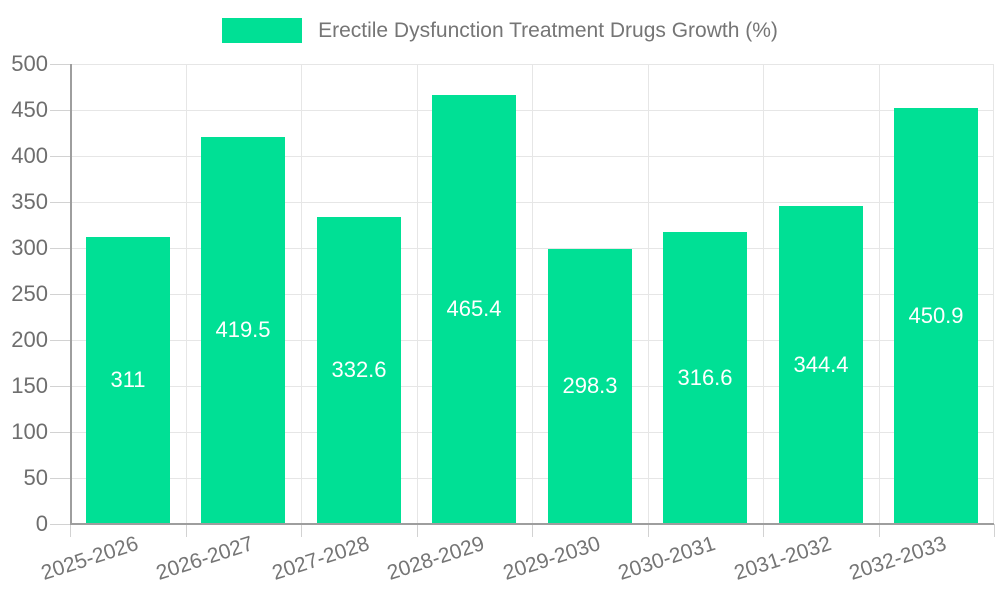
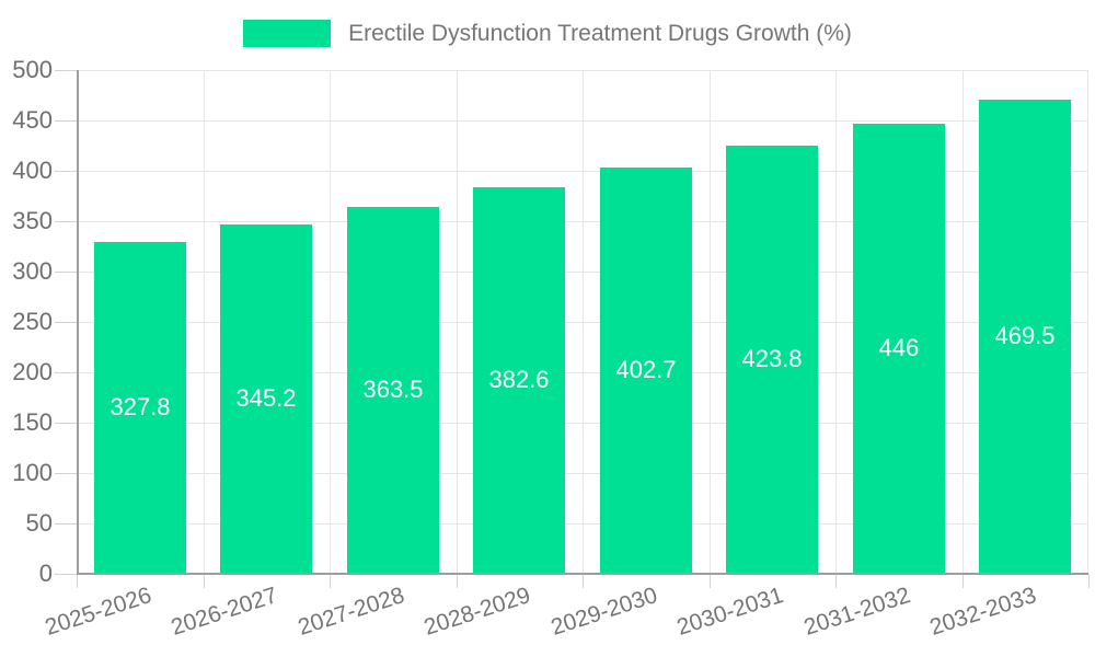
2025-2026: 311 -> 327.8
2026-2027: 419.5 -> 345.2
2027-2028: 332.6 -> 363.5
2028-2029: 465.4 -> 382.6
2029-2030: 298.3 -> 402.7
2030-2031: 316.6 -> 423.8
2031-2032: 344.4 -> 446
2032-2033: 450.9 -> 469.5
